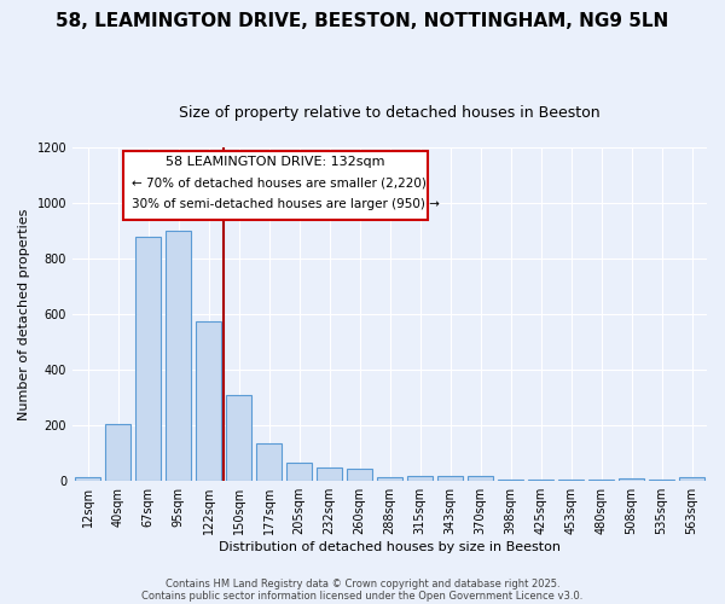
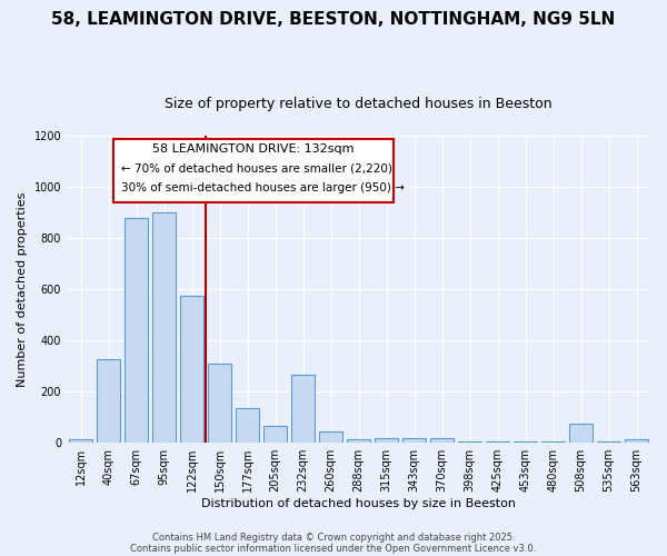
40sqm: 205 -> 325
232sqm: 48 -> 265
508sqm: 8 -> 75
